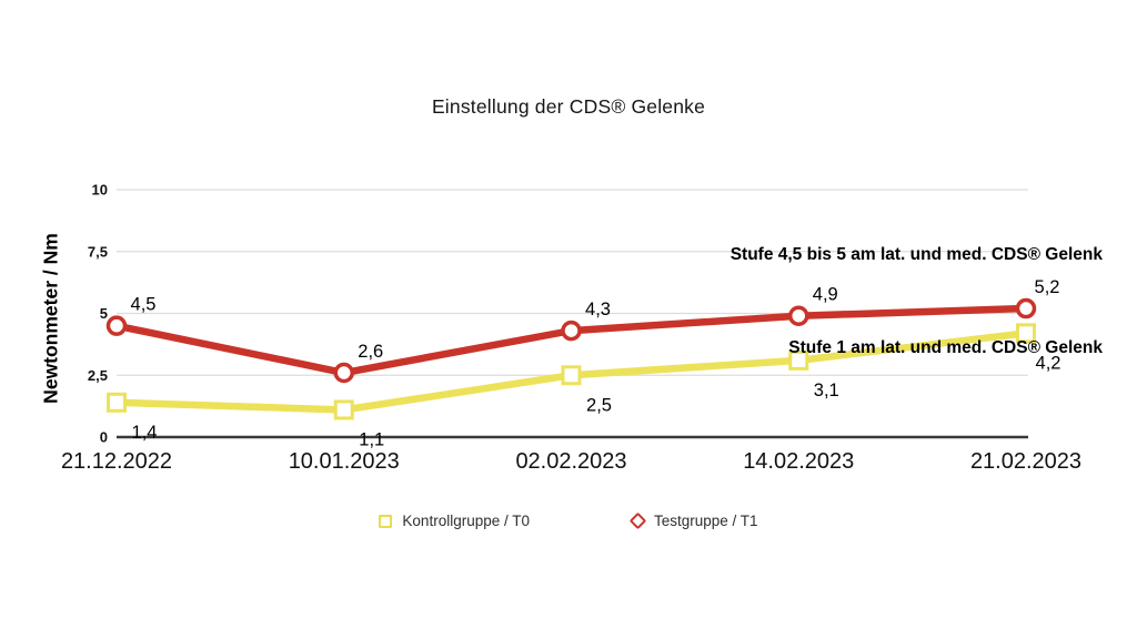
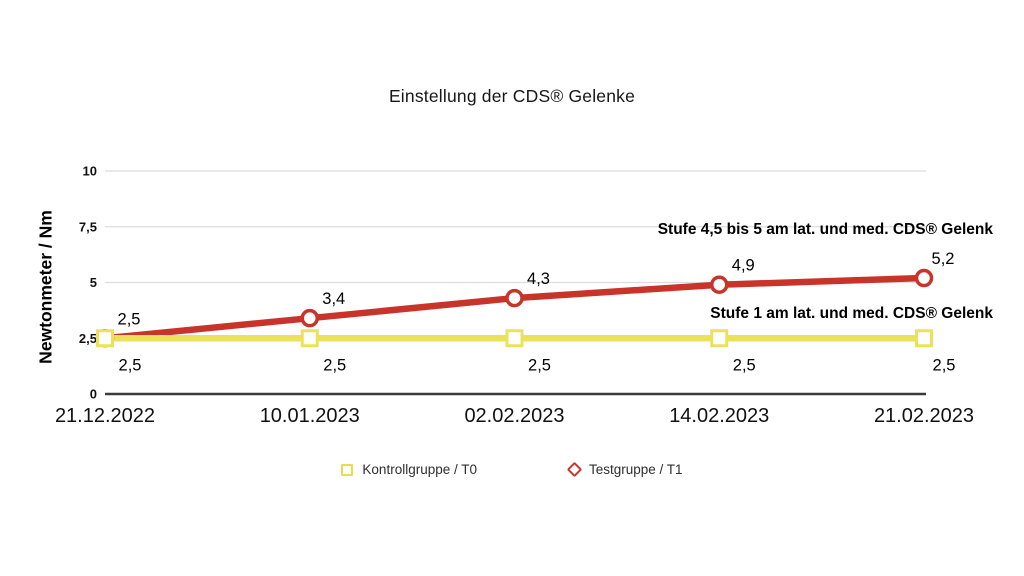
Kontrollgruppe / T0/21.12.2022: 1,4 -> 2,5
Testgruppe / T1/21.12.2022: 4,5 -> 2,5
Kontrollgruppe / T0/10.01.2023: 1,1 -> 2,5
Testgruppe / T1/10.01.2023: 2,6 -> 3,4
Kontrollgruppe / T0/14.02.2023: 3,1 -> 2,5
Kontrollgruppe / T0/21.02.2023: 4,2 -> 2,5
